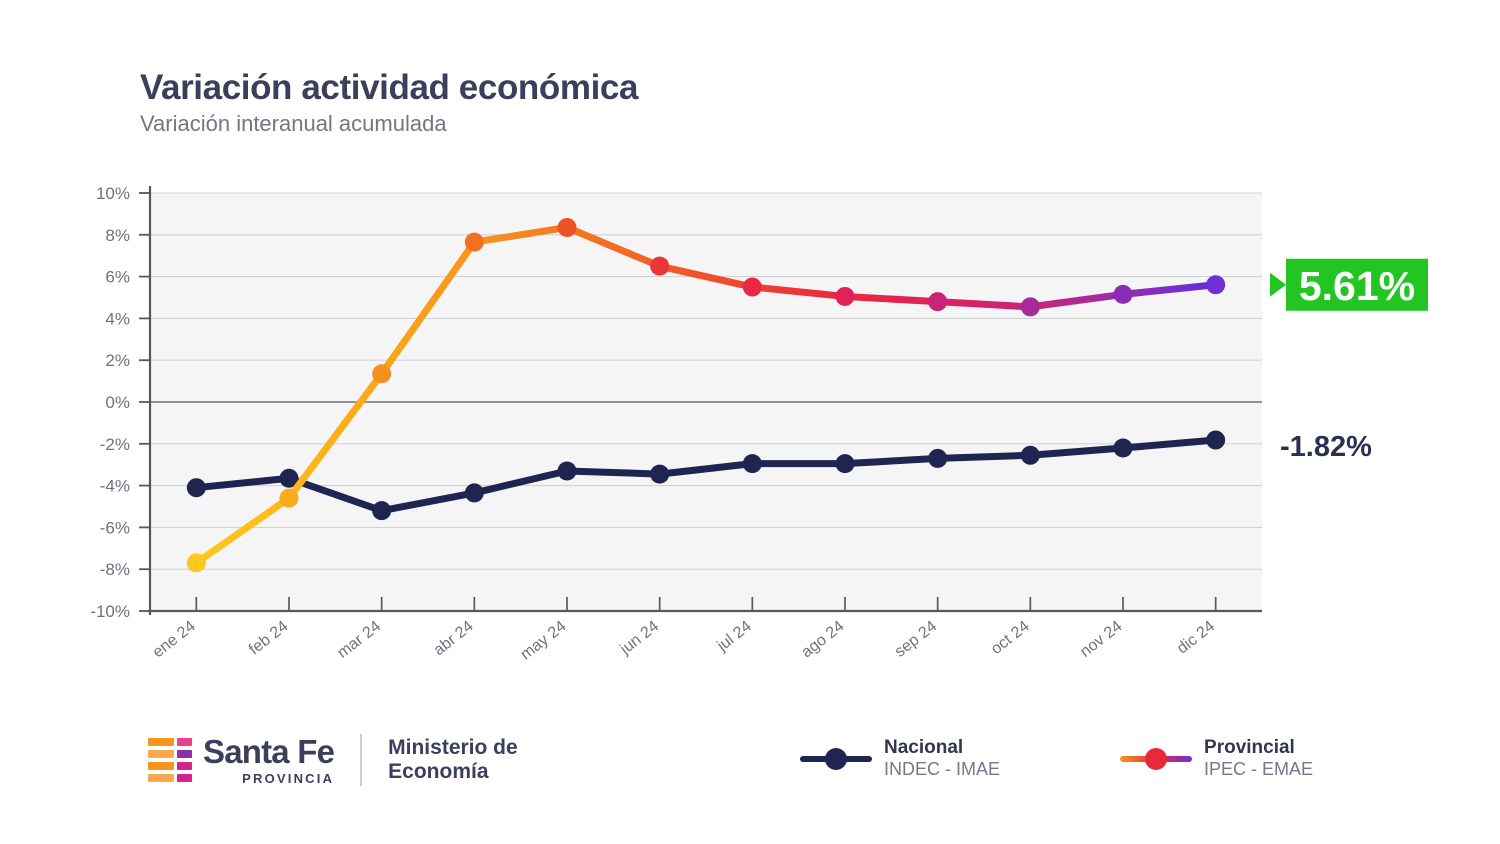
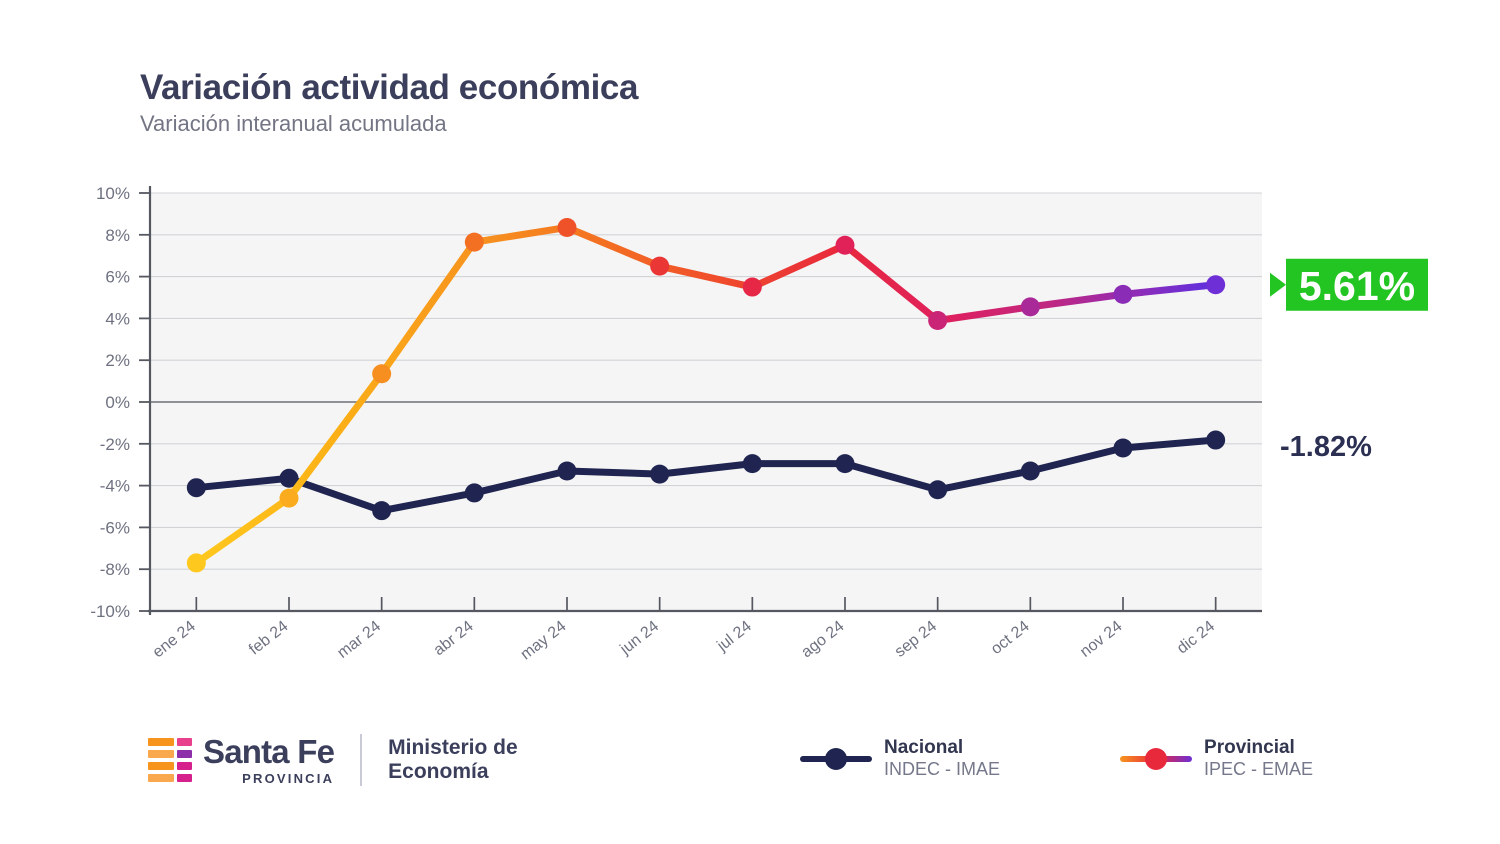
Provincial/ago 24: 5.0% -> 7.5%
Nacional/sep 24: -2.7% -> -4.2%
Provincial/sep 24: 4.8% -> 3.9%
Nacional/oct 24: -2.5% -> -3.3%
